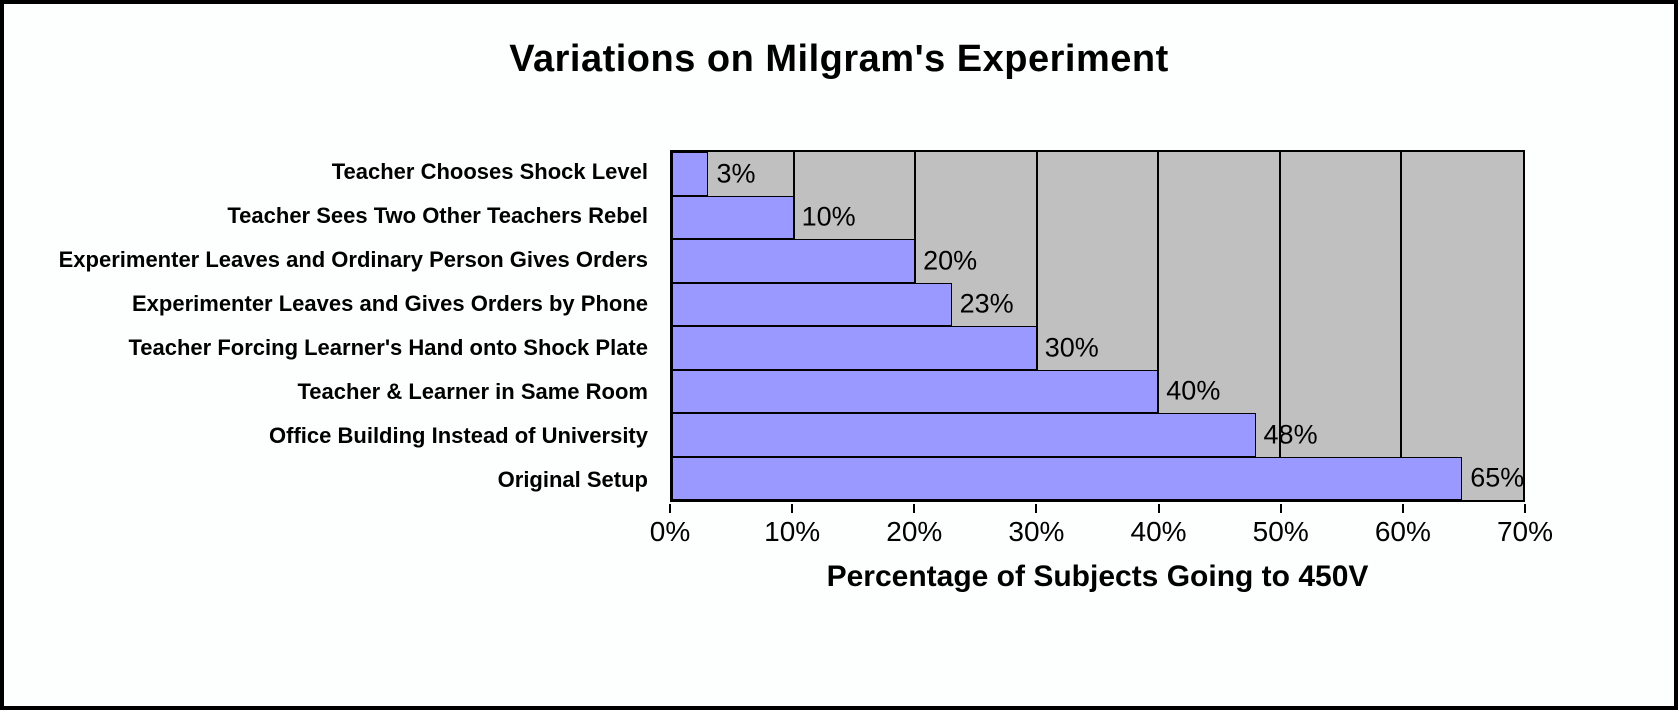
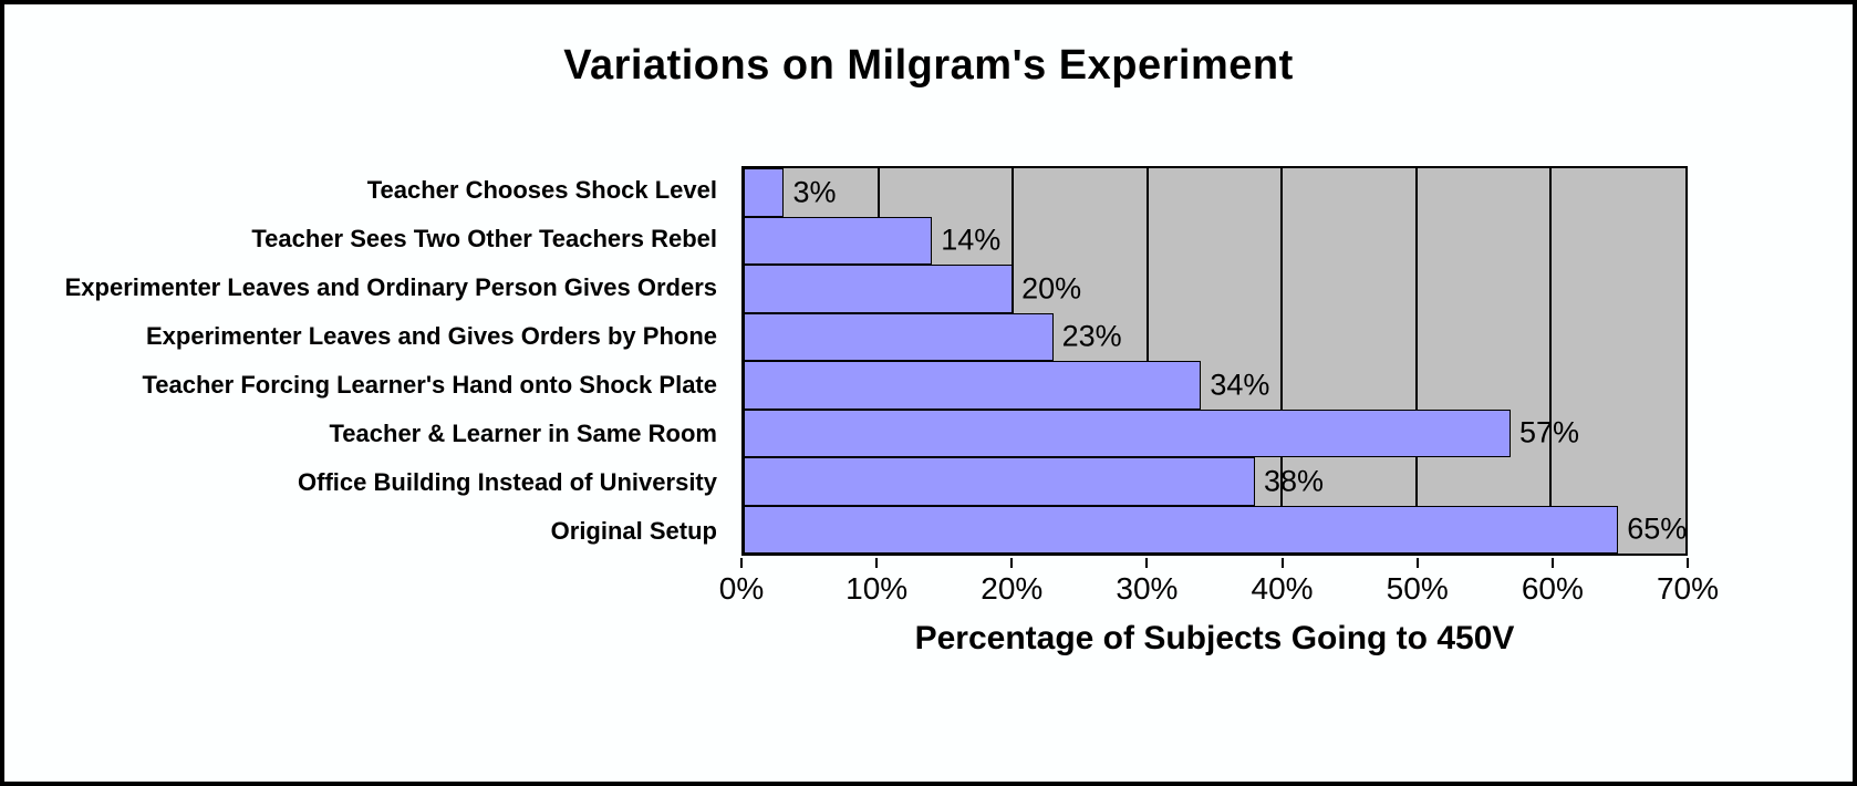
Teacher Sees Two Other Teachers Rebel: 10% -> 14%
Teacher Forcing Learner's Hand onto Shock Plate: 30% -> 34%
Teacher & Learner in Same Room: 40% -> 57%
Office Building Instead of University: 48% -> 38%
